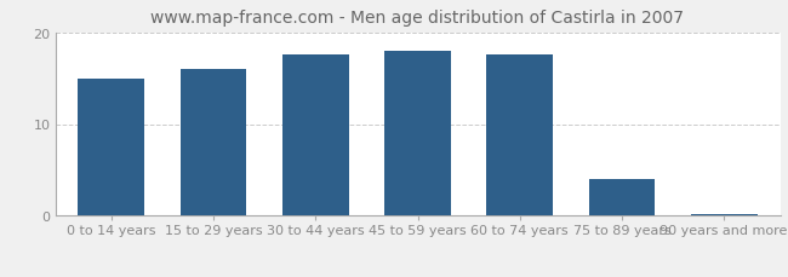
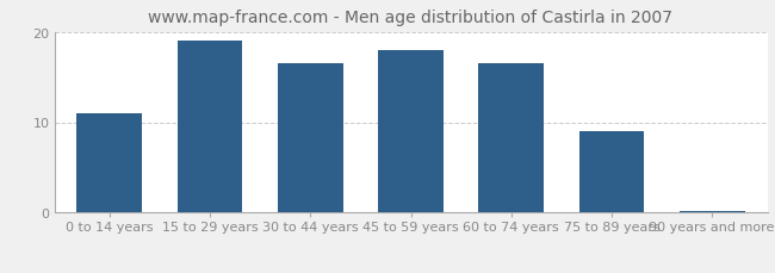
0 to 14 years: 15.0 -> 11.0
15 to 29 years: 16.0 -> 19.0
30 to 44 years: 17.6 -> 16.5
60 to 74 years: 17.6 -> 16.5
75 to 89 years: 4.0 -> 9.0
